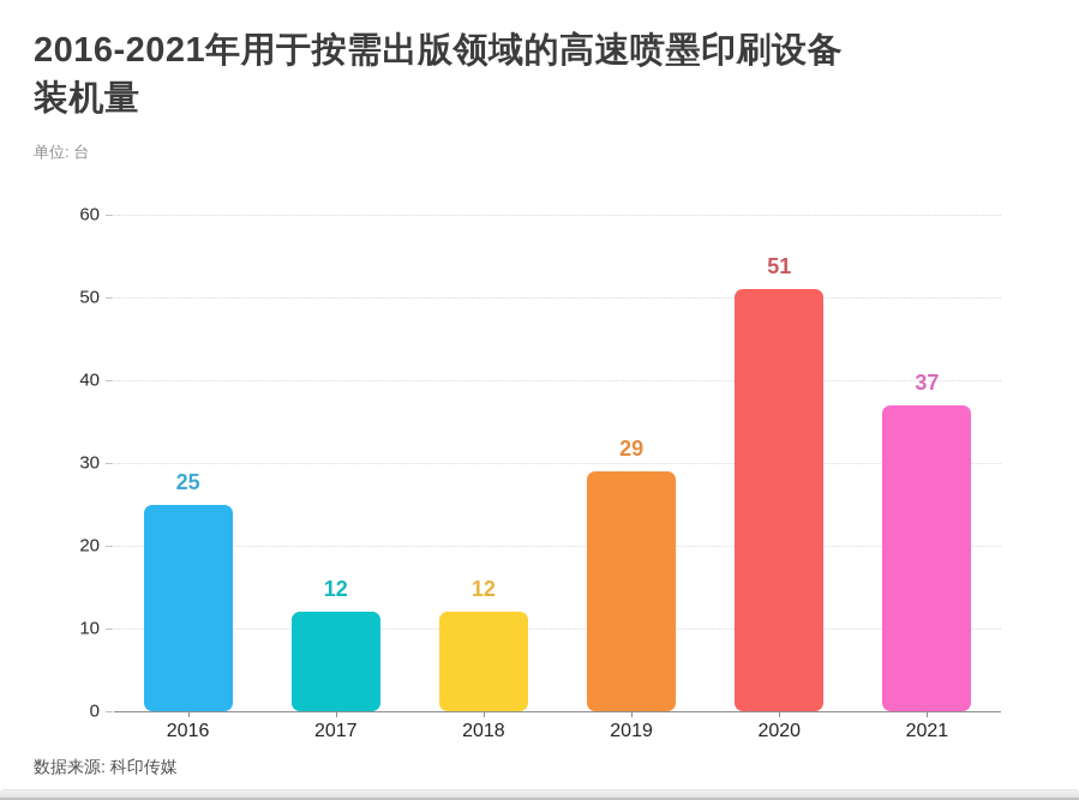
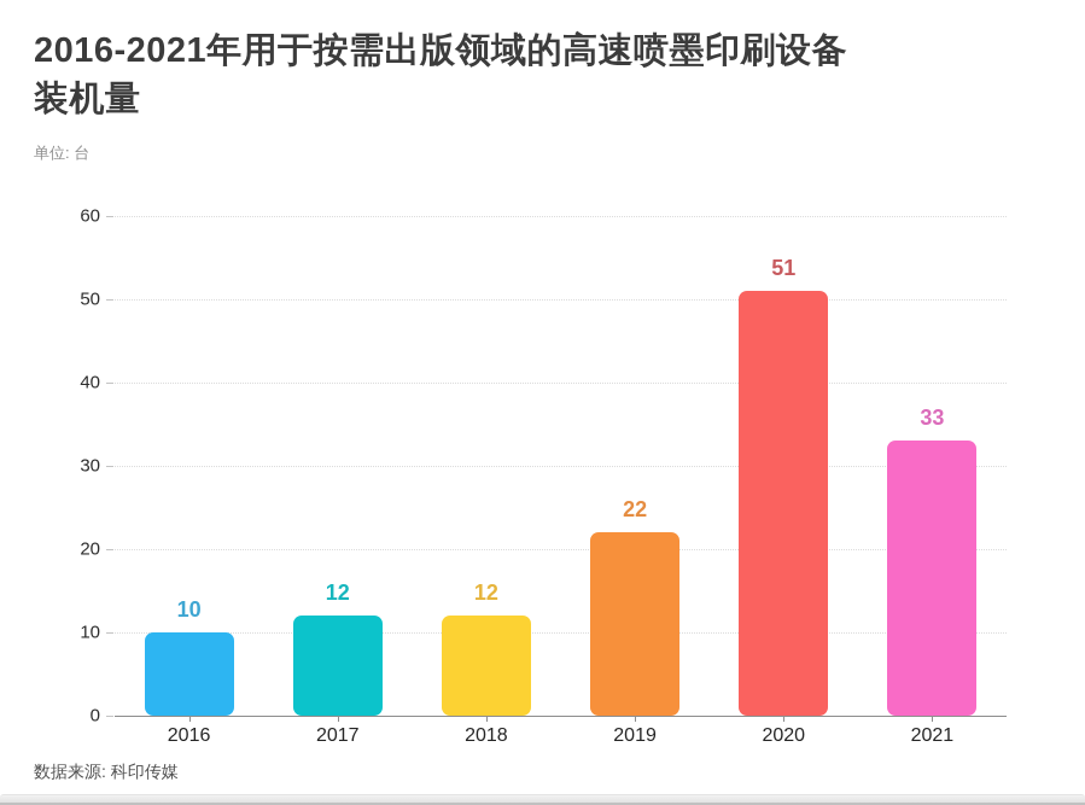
2016: 25 -> 10
2019: 29 -> 22
2021: 37 -> 33
